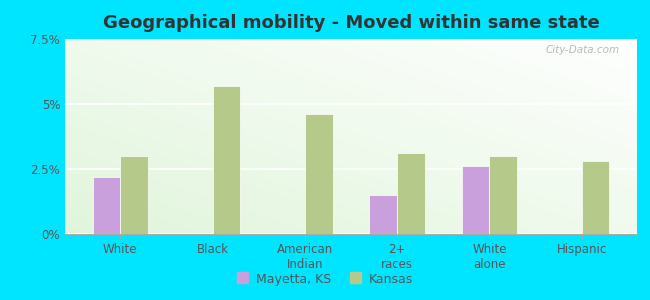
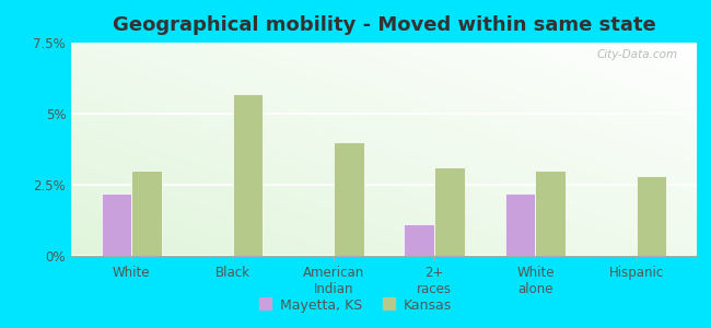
Kansas/American Indian: 4.6% -> 4.0%
Mayetta, KS/2+ races: 1.5% -> 1.1%
Mayetta, KS/White alone: 2.6% -> 2.2%
